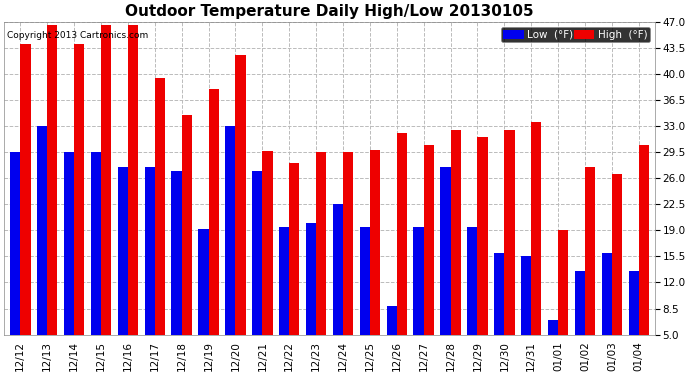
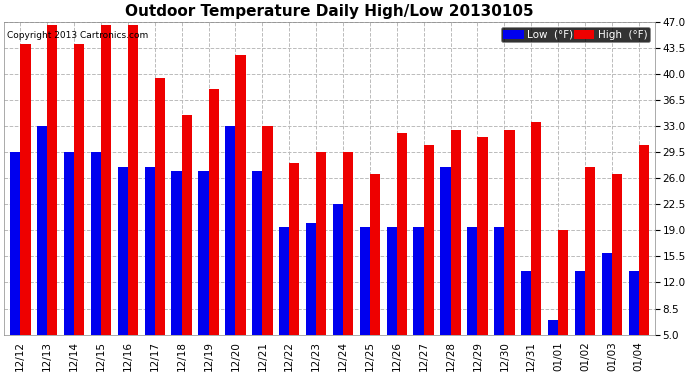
Low (°F)/12/19: 19.2 -> 27.0
High (°F)/12/21: 29.6 -> 33.0
High (°F)/12/25: 29.8 -> 26.5
Low (°F)/12/26: 8.8 -> 19.5
Low (°F)/12/30: 16.0 -> 19.5
Low (°F)/12/31: 15.6 -> 13.5
